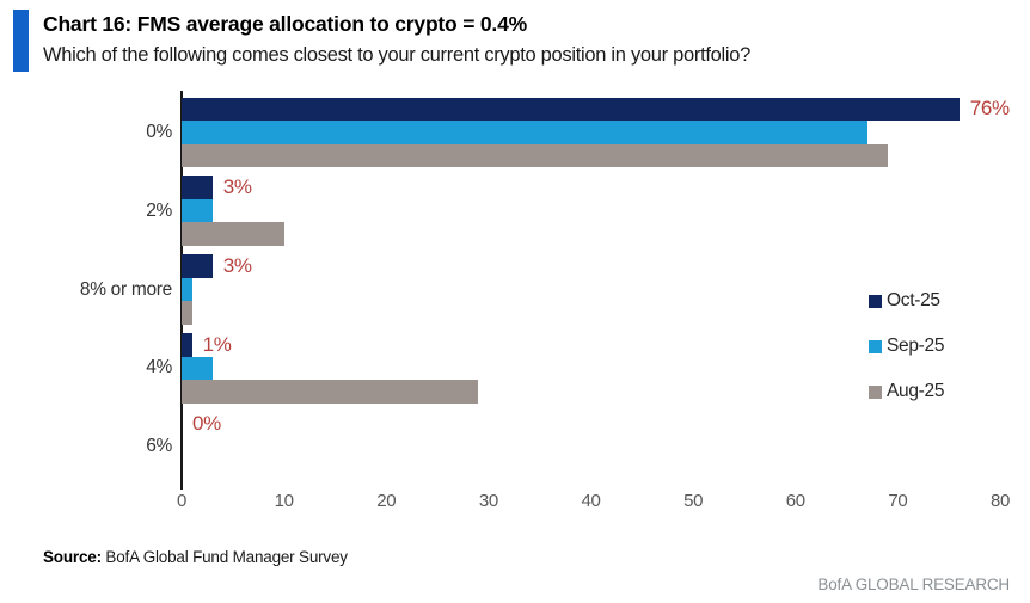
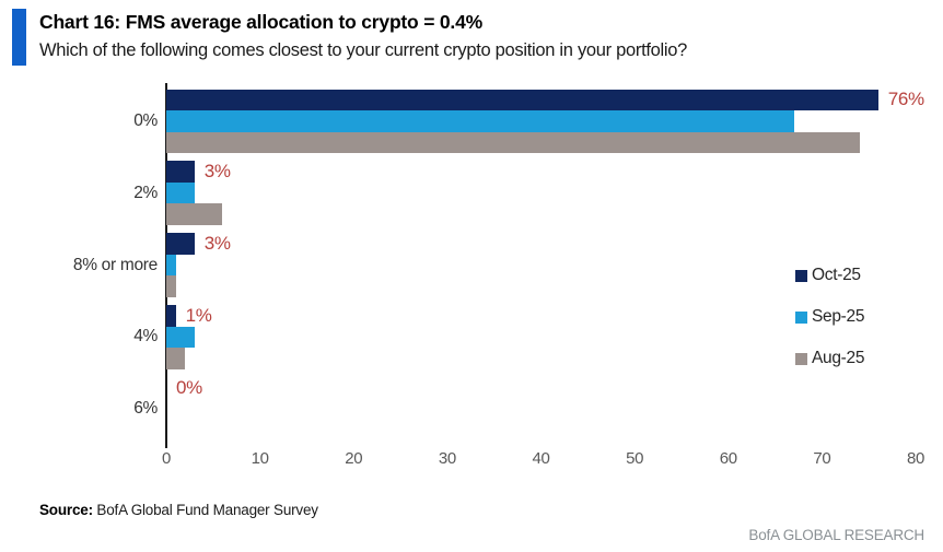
Aug-25/0%: 69 -> 74
Aug-25/2%: 10 -> 6
Aug-25/4%: 29 -> 2
